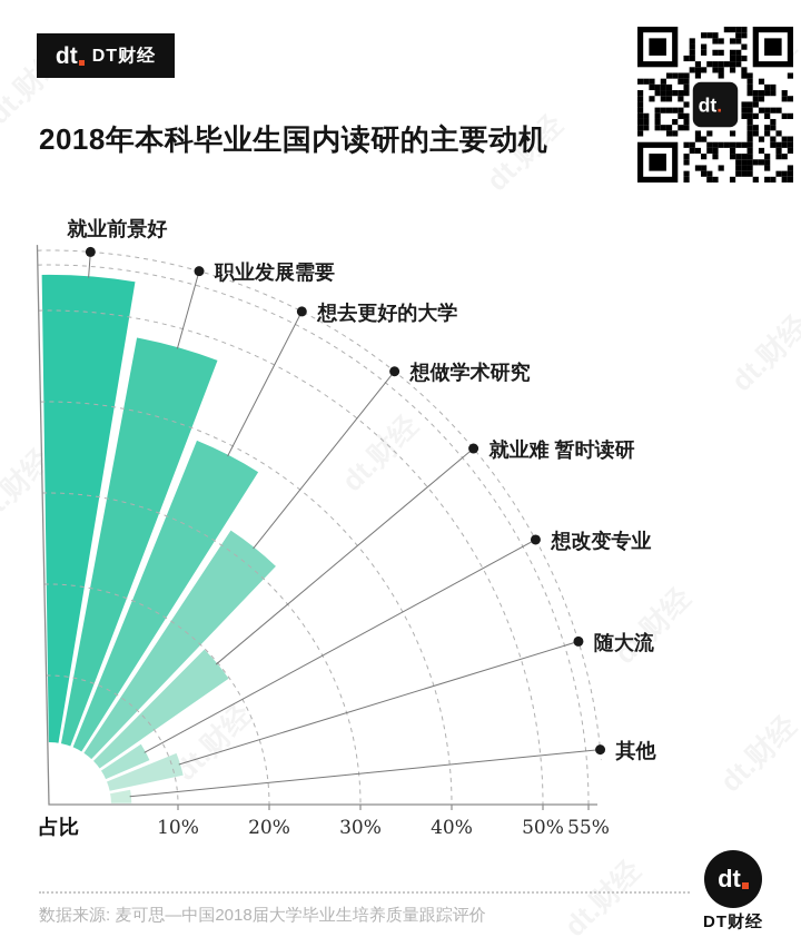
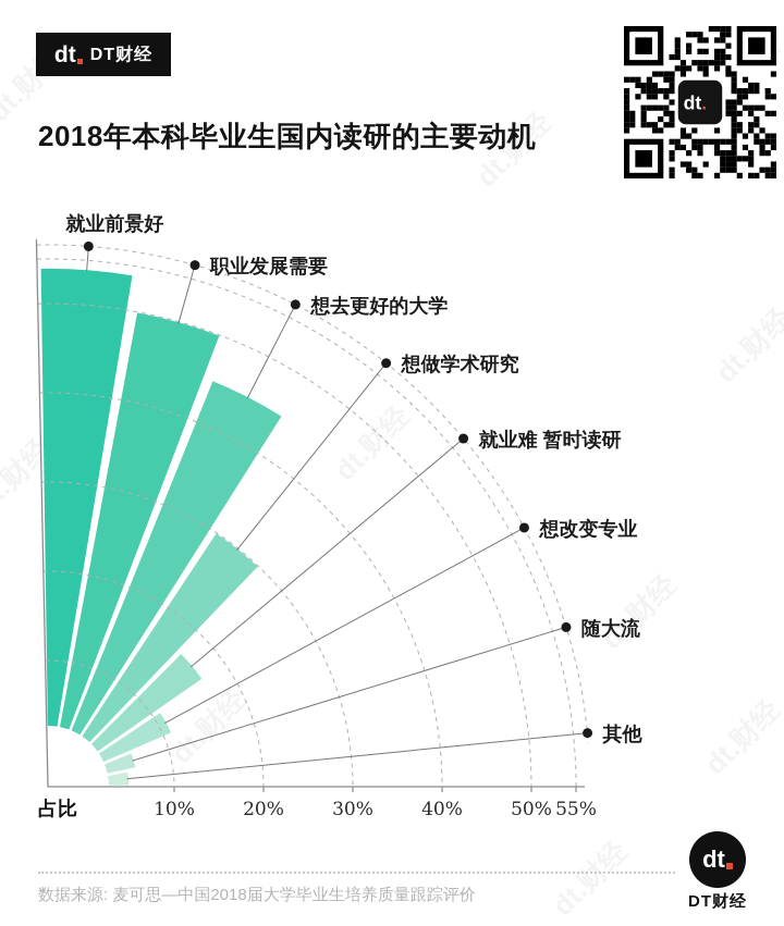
职业发展需要: 48% -> 50%
想去更好的大学: 39% -> 45%
想做学术研究: 32% -> 30%
就业难 暂时读研: 20% -> 17%
想改变专业: 8% -> 11%
随大流: 11% -> 6%
